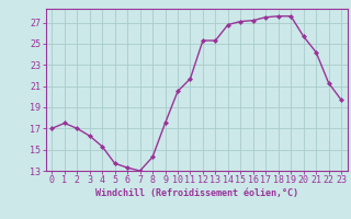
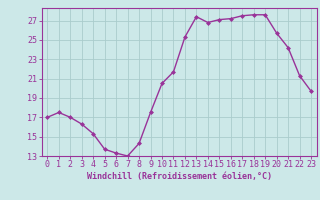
13: 25.3 -> 27.4
